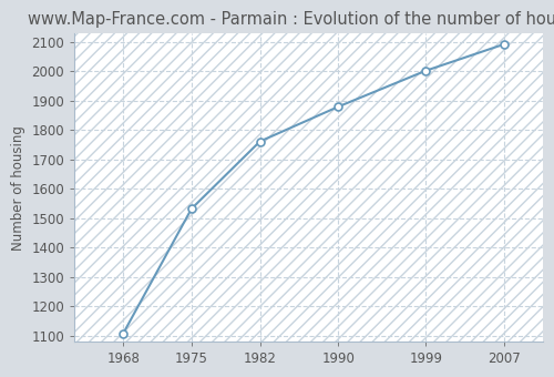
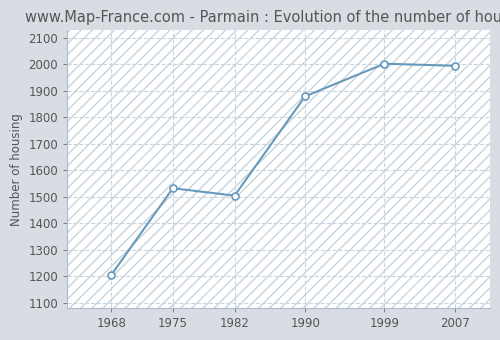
1968: 1108 -> 1205
1982: 1762 -> 1505
2007: 2093 -> 1995
